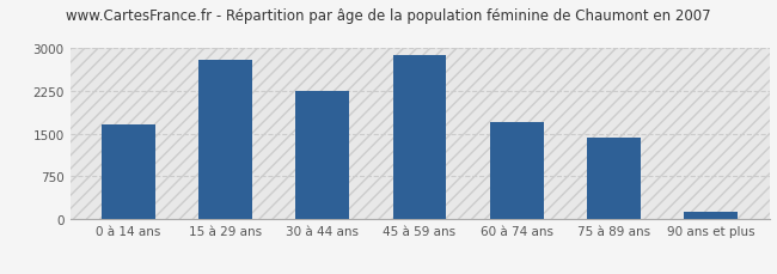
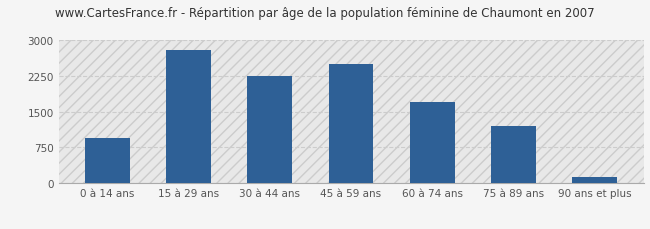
0 à 14 ans: 1670 -> 950
45 à 59 ans: 2880 -> 2500
75 à 89 ans: 1430 -> 1200
